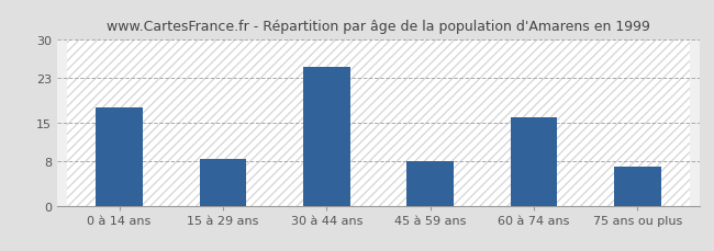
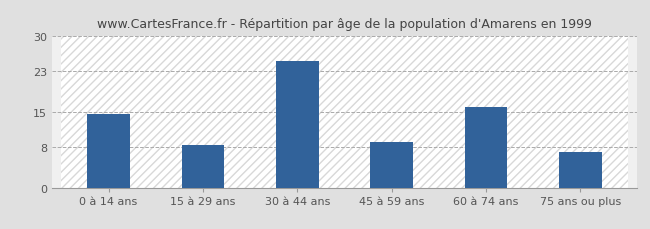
0 à 14 ans: 17.8 -> 14.5
45 à 59 ans: 8.0 -> 9.0
